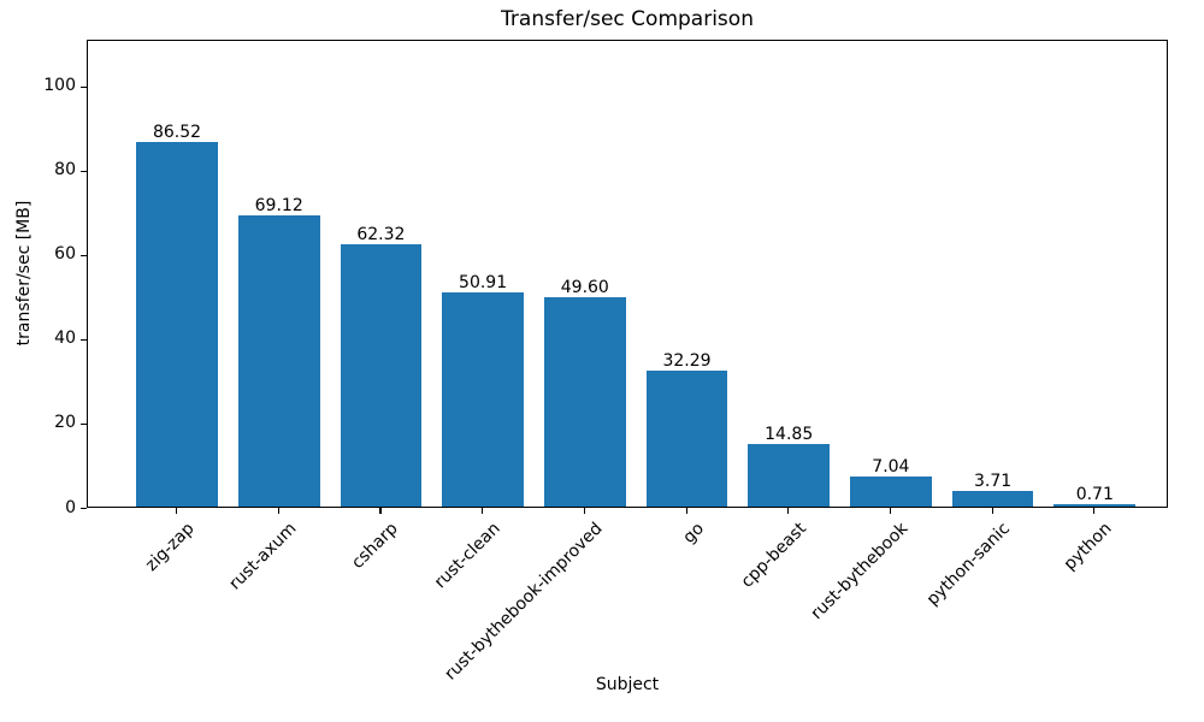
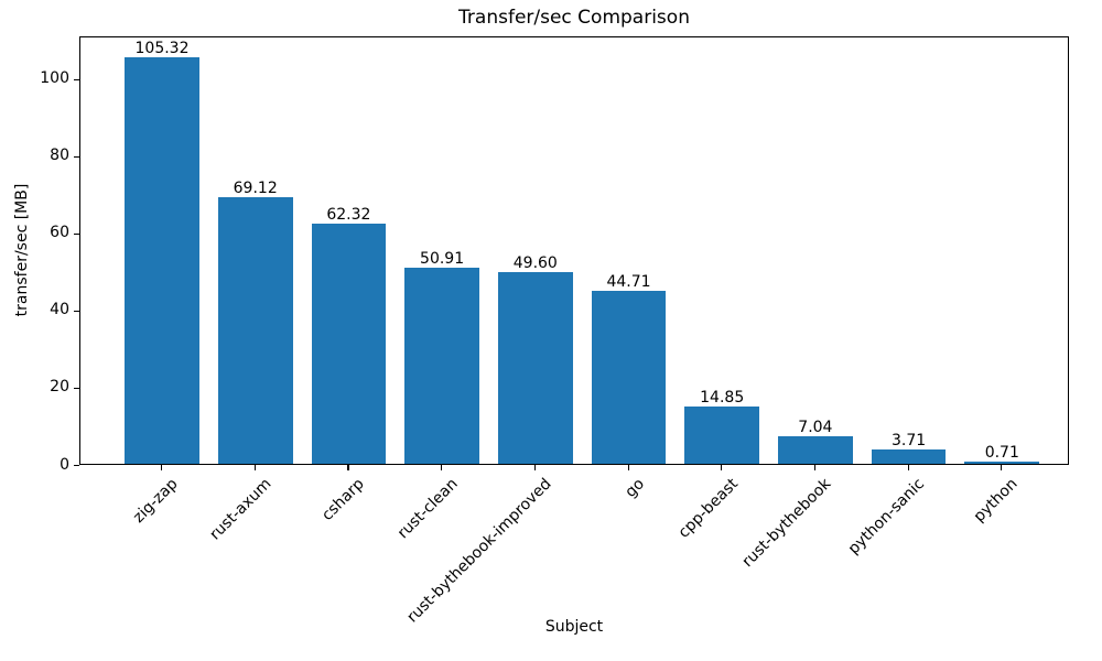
zig-zap: 86.52 -> 105.32
go: 32.29 -> 44.71
